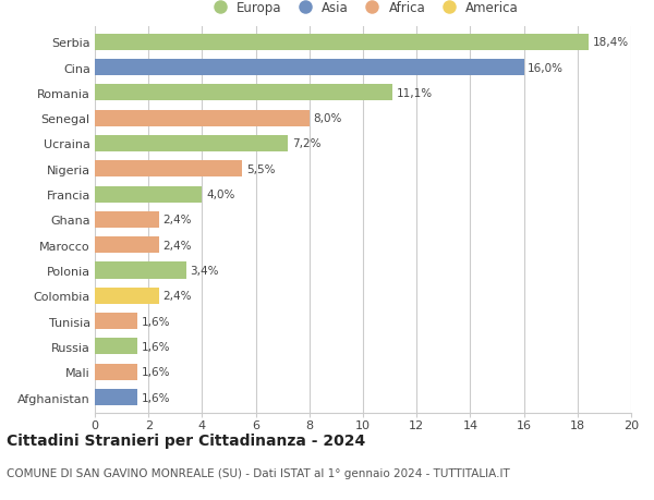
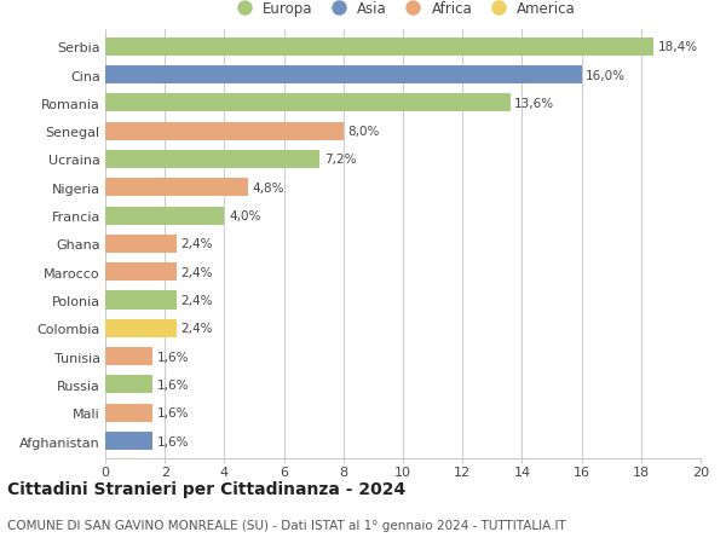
Romania: 11,1% -> 13,6%
Nigeria: 5,5% -> 4,8%
Polonia: 3,4% -> 2,4%
